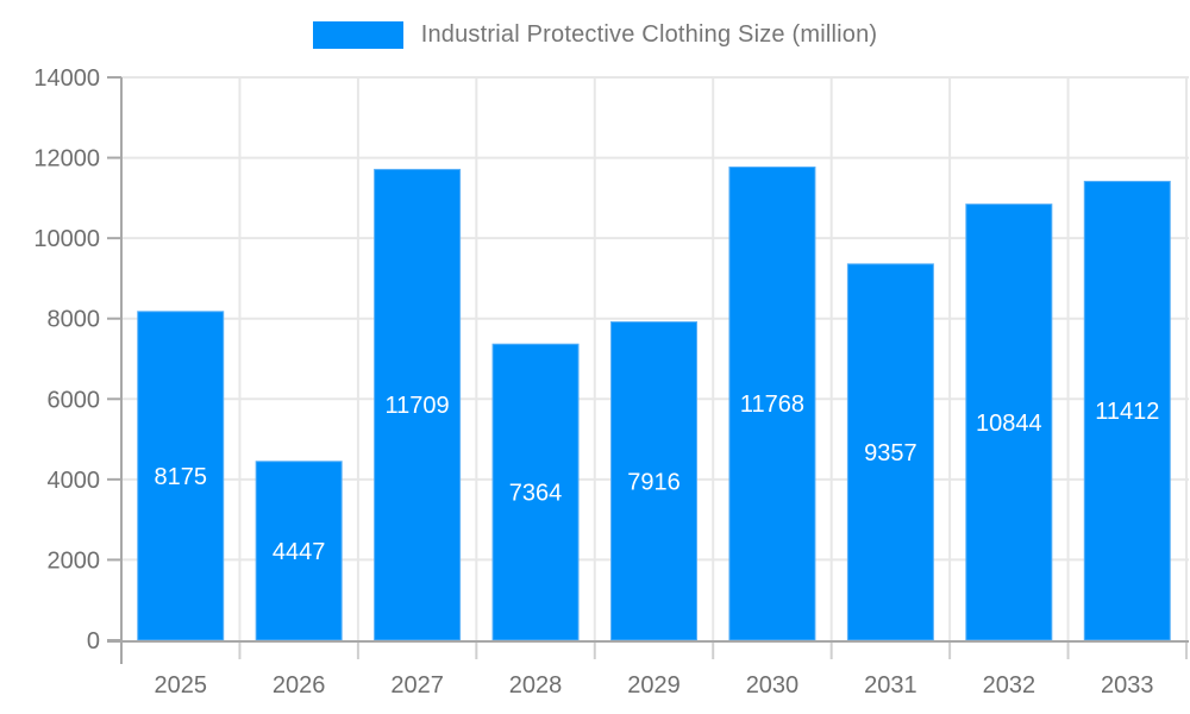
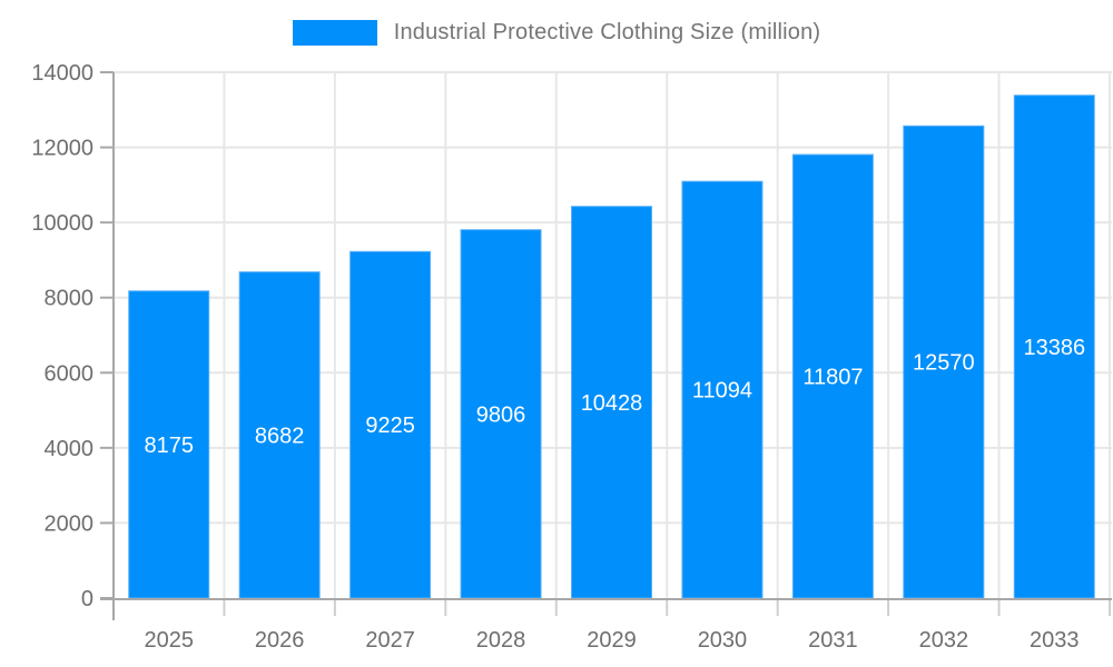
2026: 4447 -> 8682
2027: 11709 -> 9225
2028: 7364 -> 9806
2029: 7916 -> 10428
2030: 11768 -> 11094
2031: 9357 -> 11807
2032: 10844 -> 12570
2033: 11412 -> 13386
